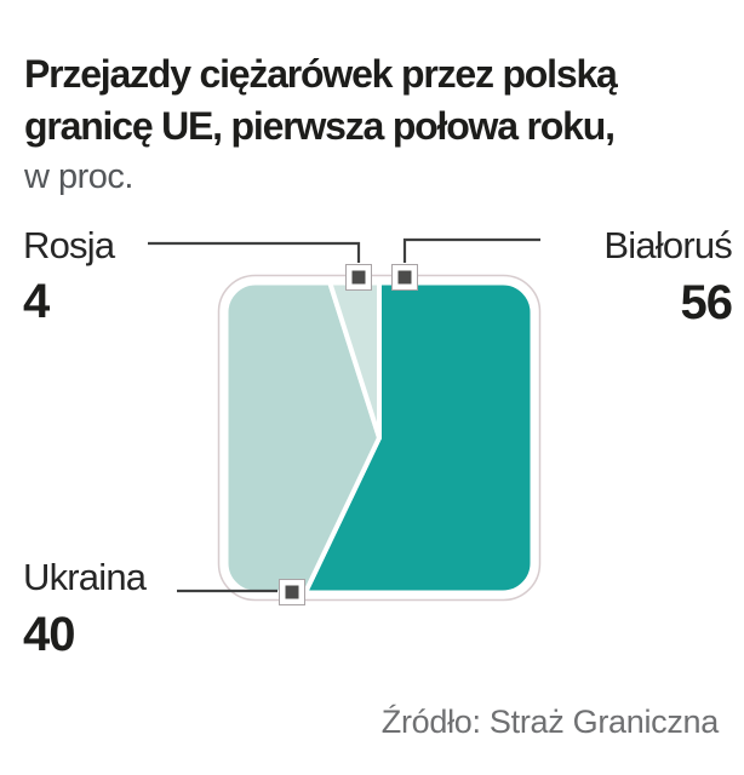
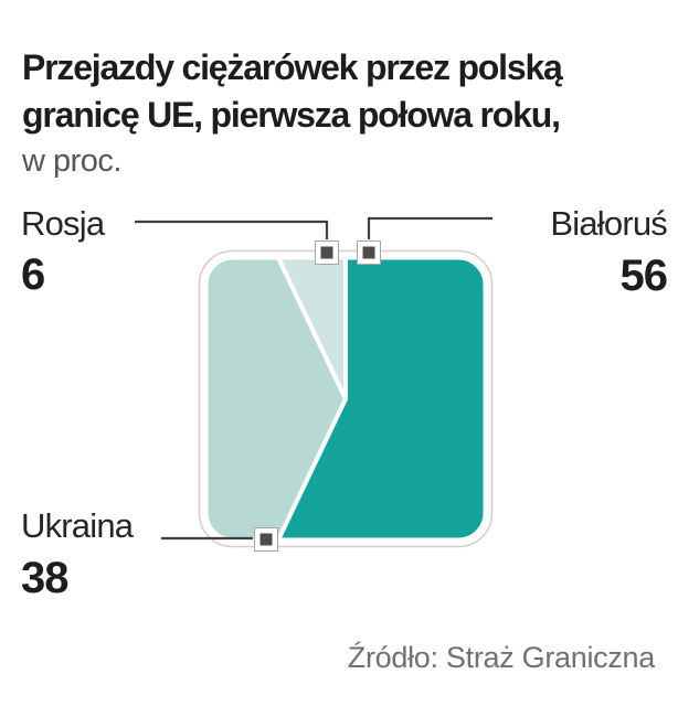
Ukraina: 40 -> 38
Rosja: 4 -> 6
